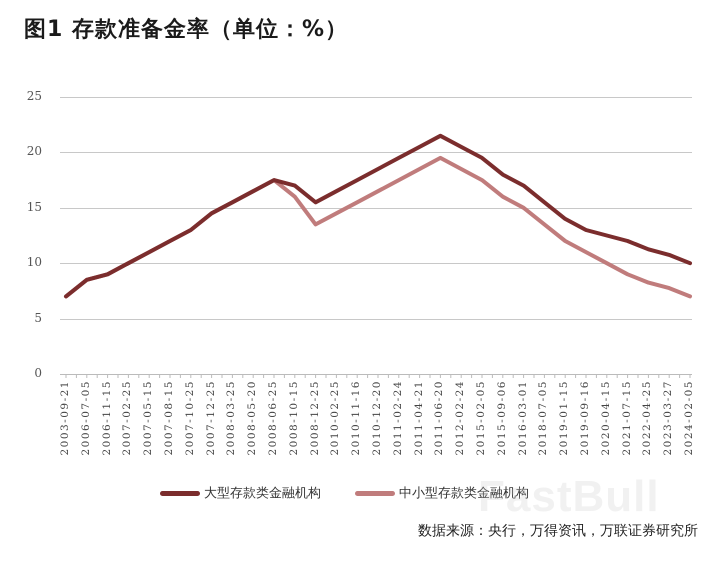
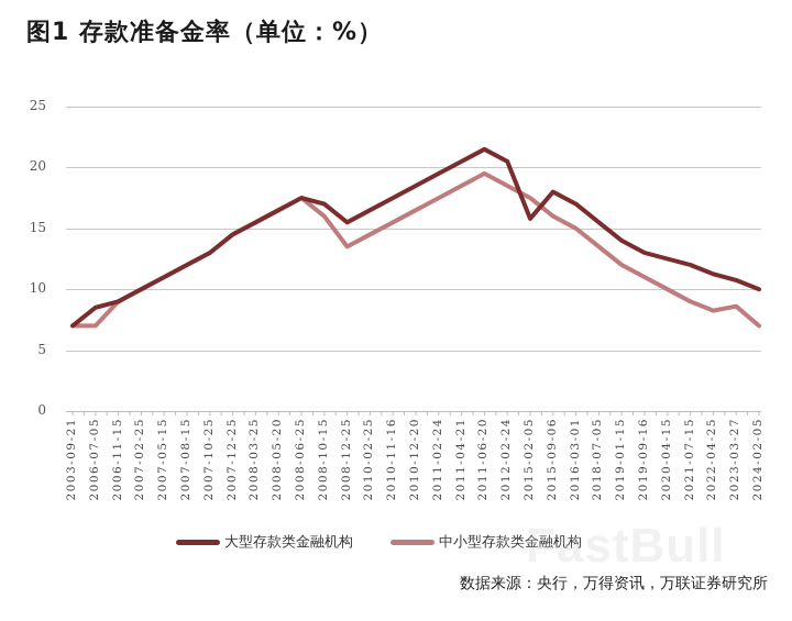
中小型存款类金融机构/2006-07-05: 8.5 -> 7.0
大型存款类金融机构/2015-02-05: 19.5 -> 15.8
中小型存款类金融机构/2023-03-27: 7.8 -> 8.6
